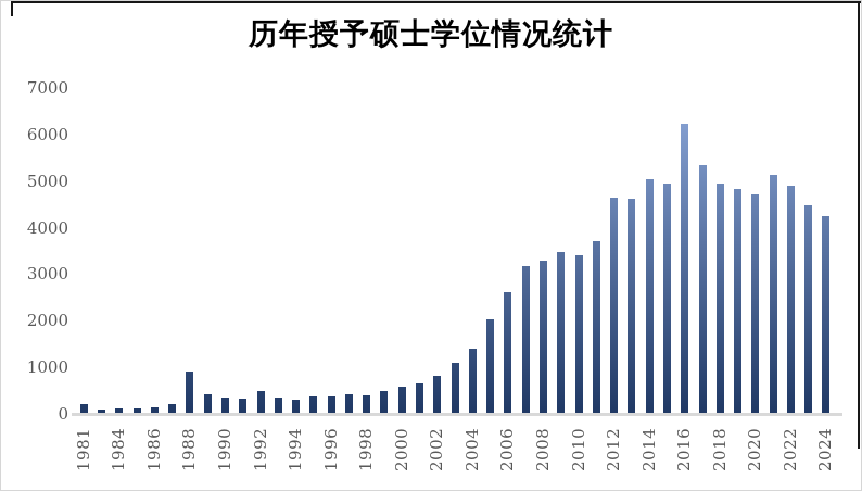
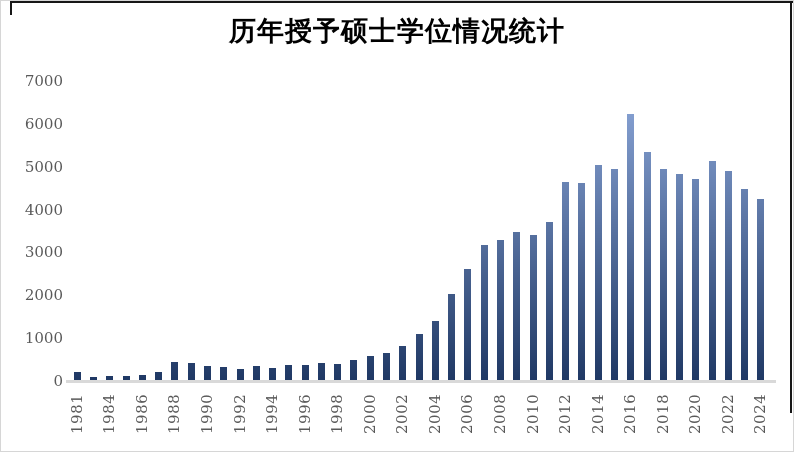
1988: 900 -> 400
1992: 500 -> 300
